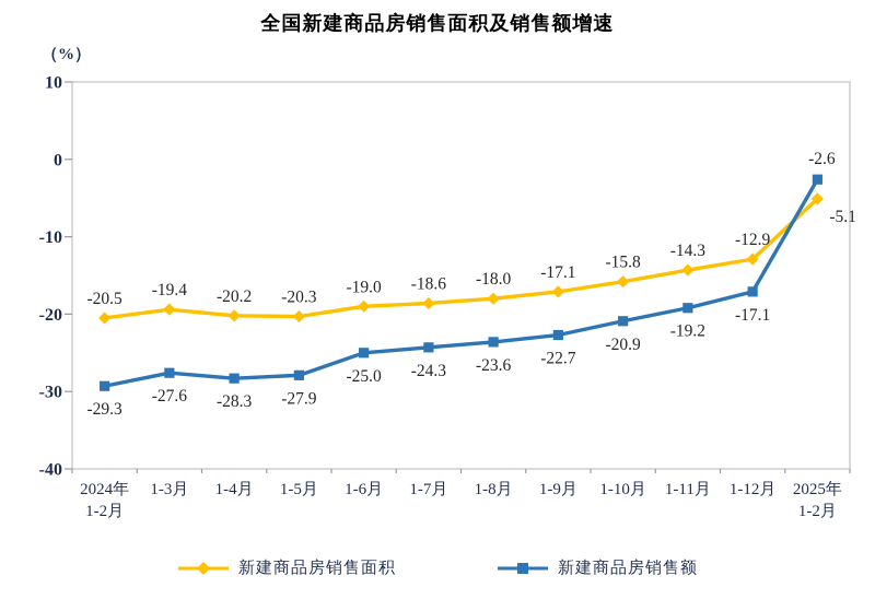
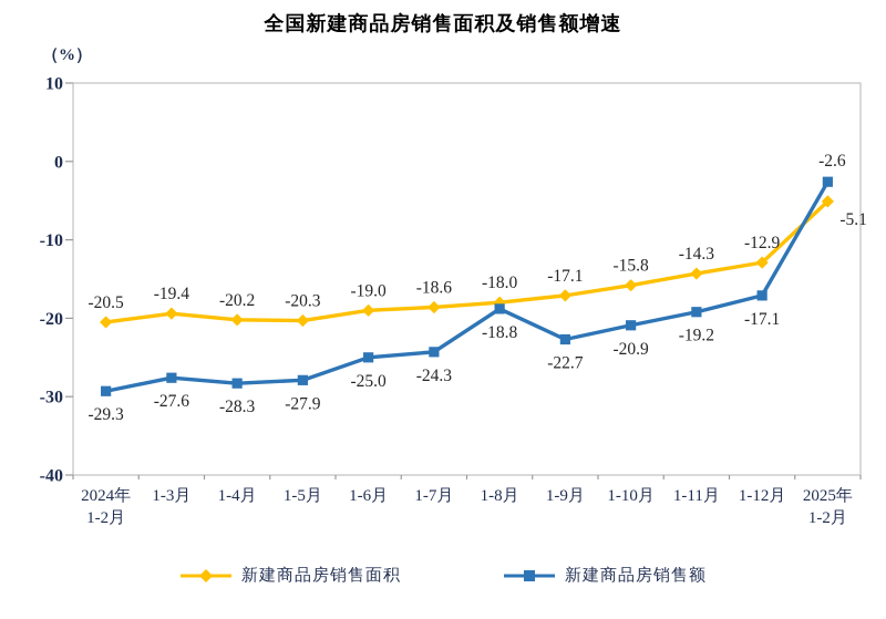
新建商品房销售额/1-8月: -23.6 -> -18.8
